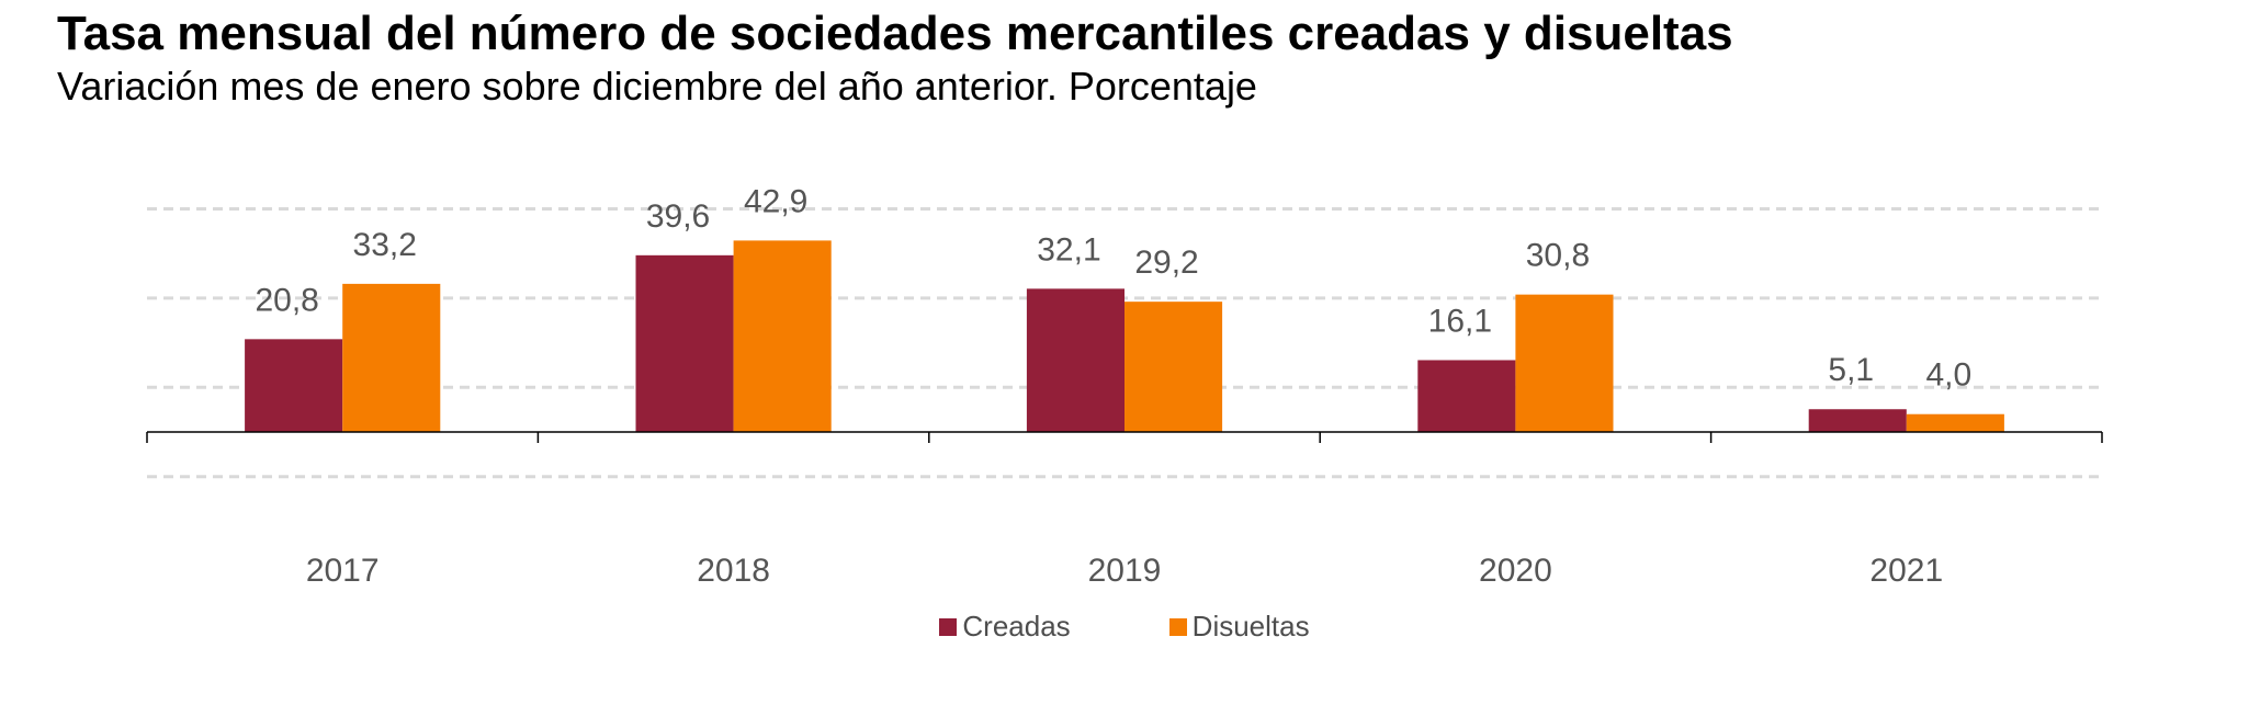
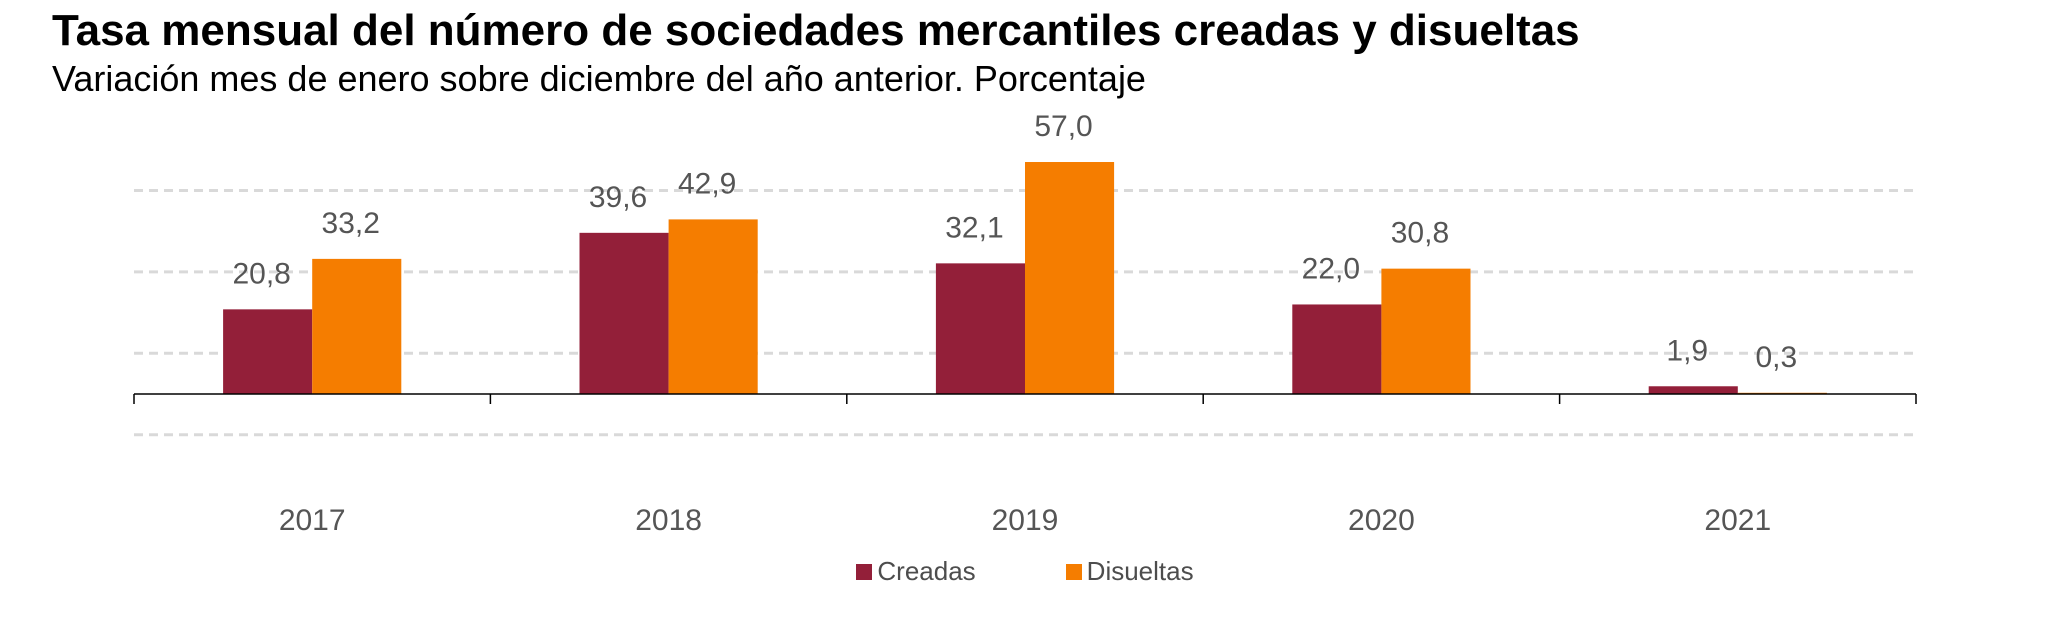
Disueltas/2019: 29,2 -> 57,0
Creadas/2020: 16,1 -> 22,0
Creadas/2021: 5,1 -> 1,9
Disueltas/2021: 4,0 -> 0,3
